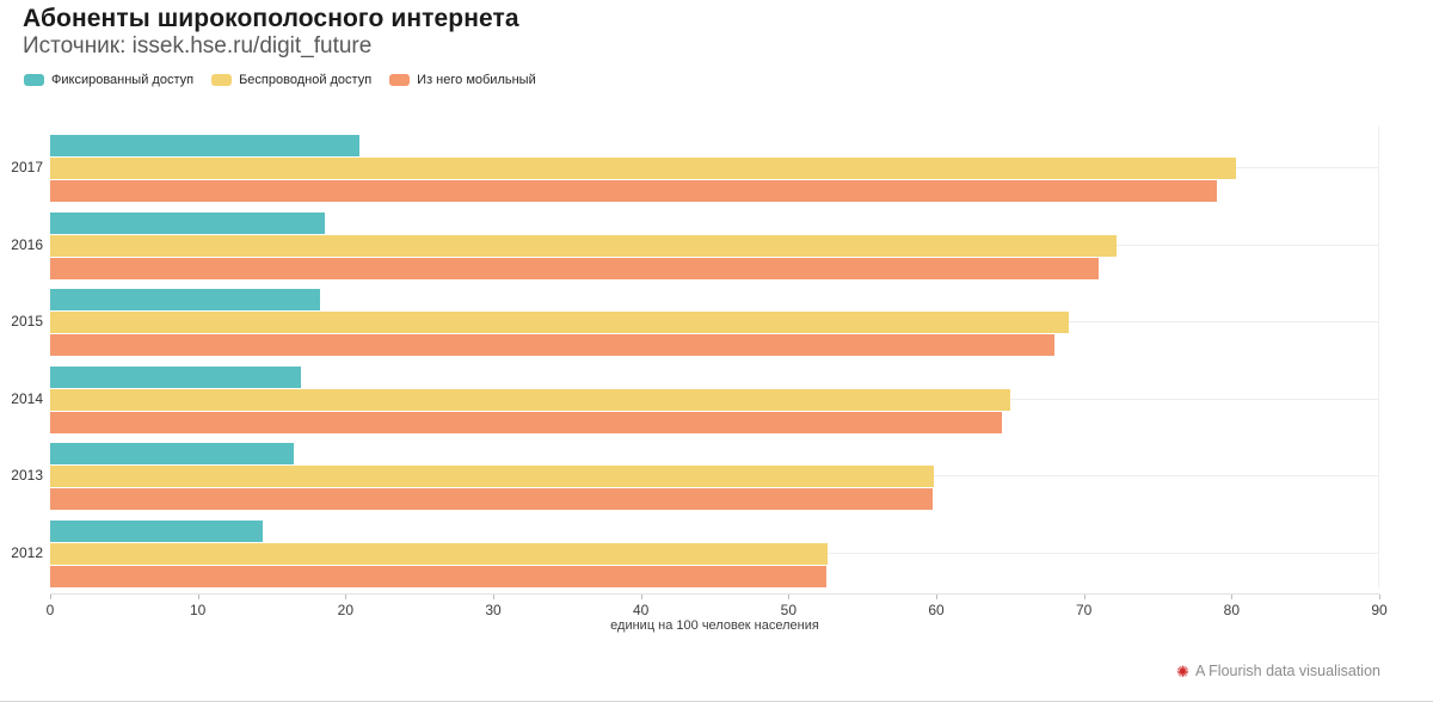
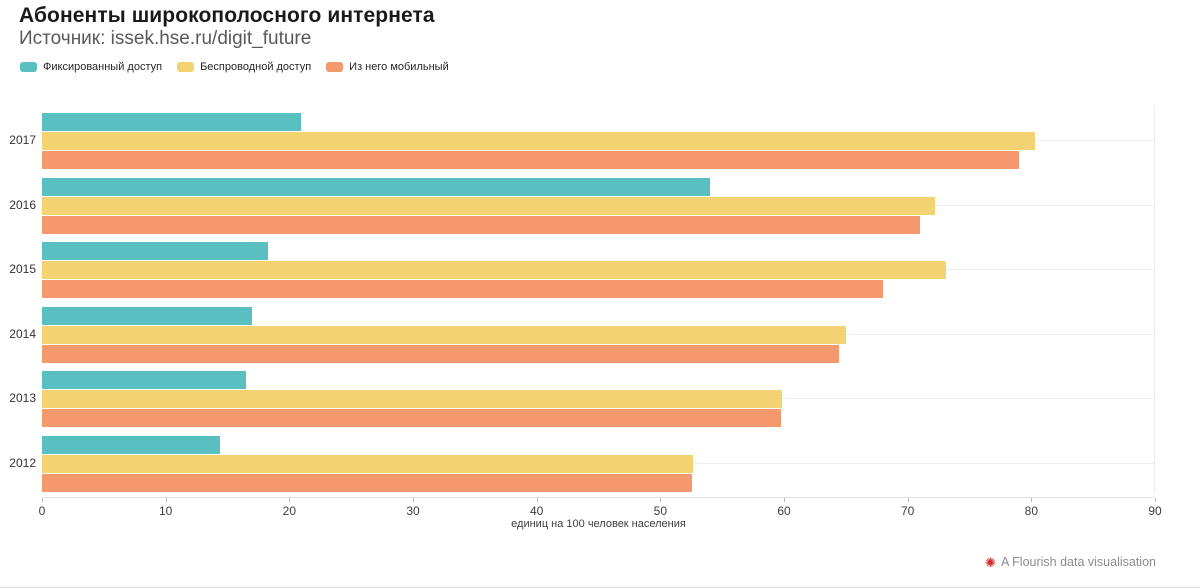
Фиксированный доступ/2016: 18.6 -> 54.1
Беспроводной доступ/2015: 69.0 -> 73.2
